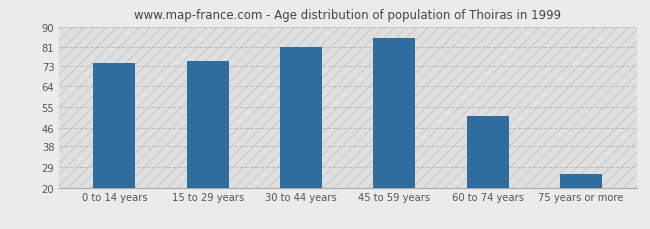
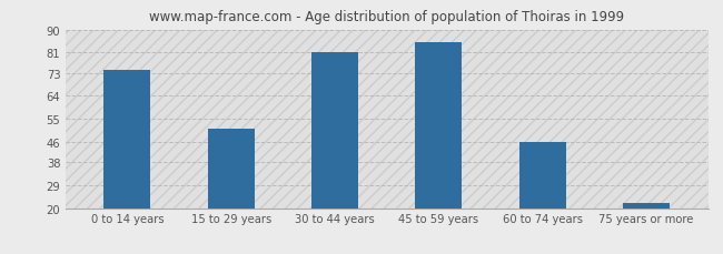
15 to 29 years: 75 -> 51
60 to 74 years: 51 -> 46
75 years or more: 26 -> 22
